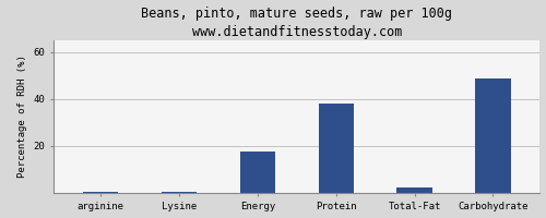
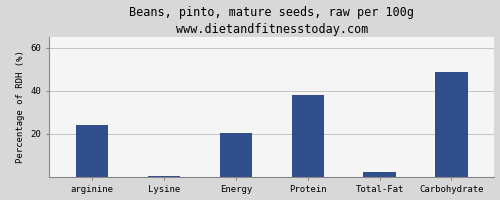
arginine: 0.5 -> 24.0
Energy: 17.5 -> 20.5
